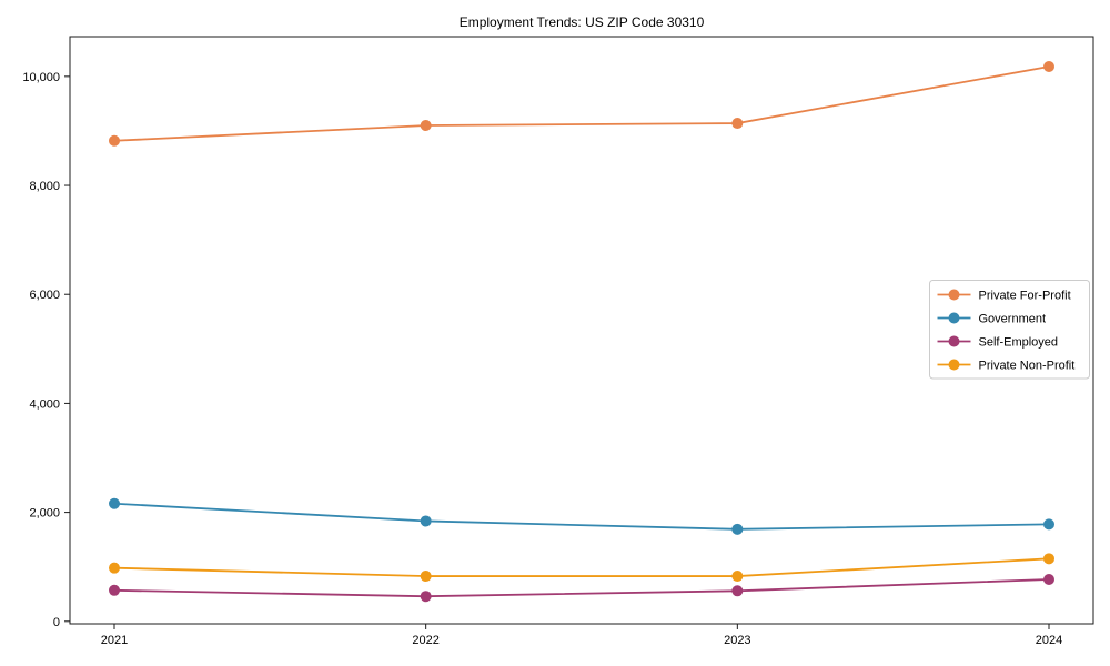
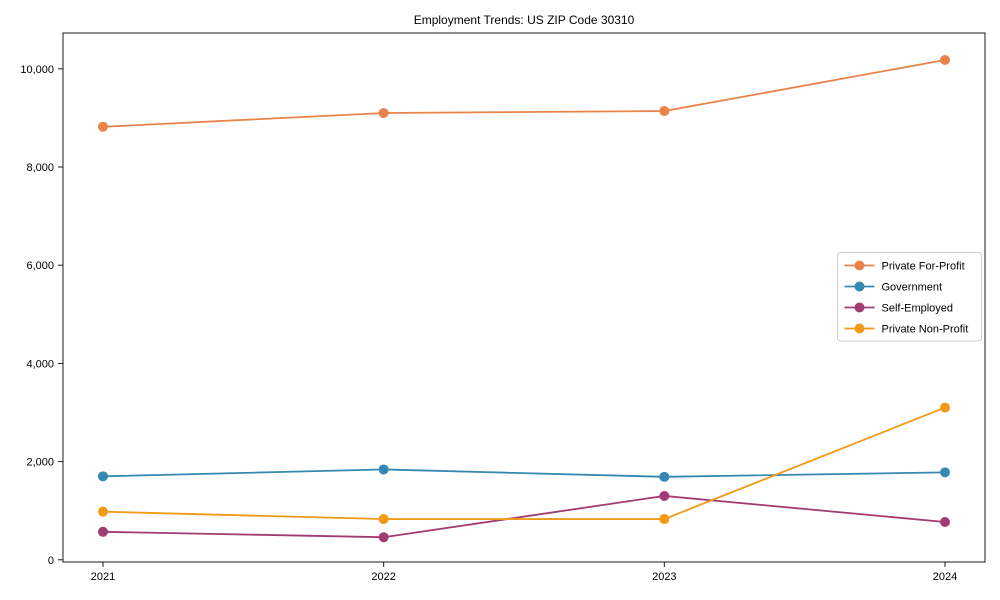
Government/2021: 2200 -> 1700
Self-Employed/2023: 600 -> 1300
Private Non-Profit/2024: 1200 -> 3100
